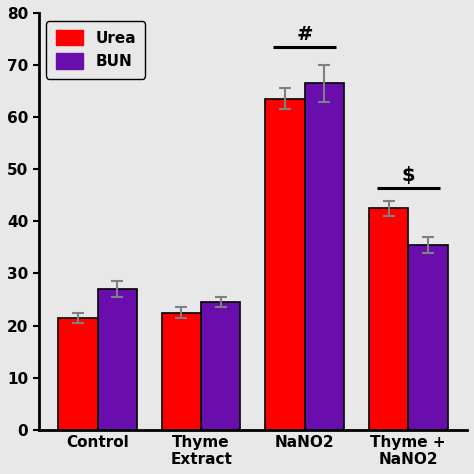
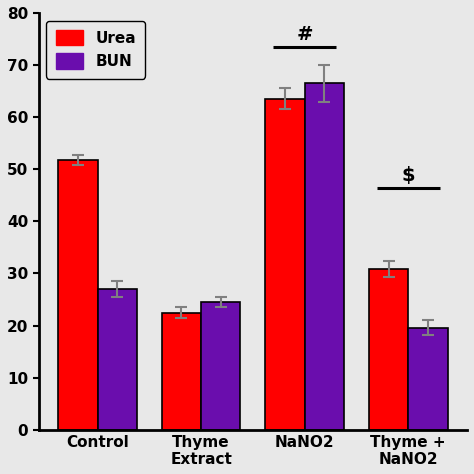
Urea/Control: 21.5 -> 51.8
Urea/Thyme + NaNO2: 42.5 -> 30.8
BUN/Thyme + NaNO2: 35.5 -> 19.6
